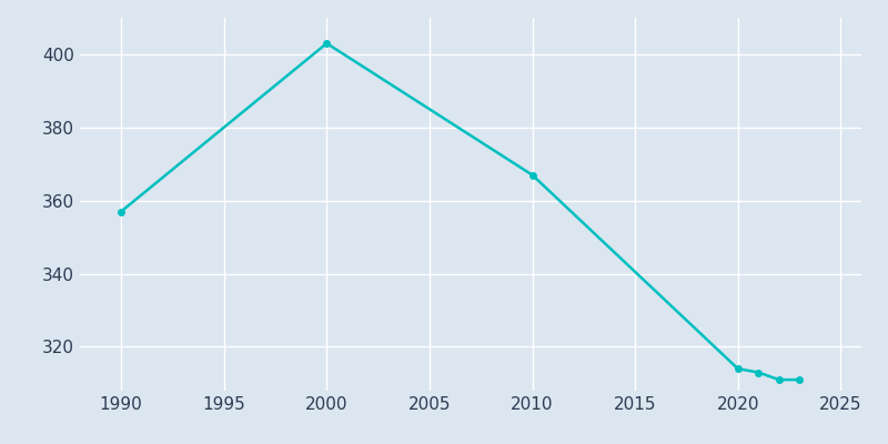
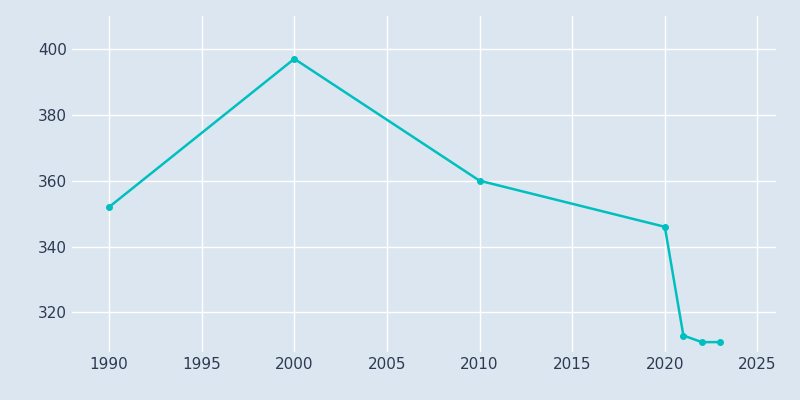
1990: 357 -> 352
2000: 403 -> 397
2010: 367 -> 360
2020: 314 -> 346
